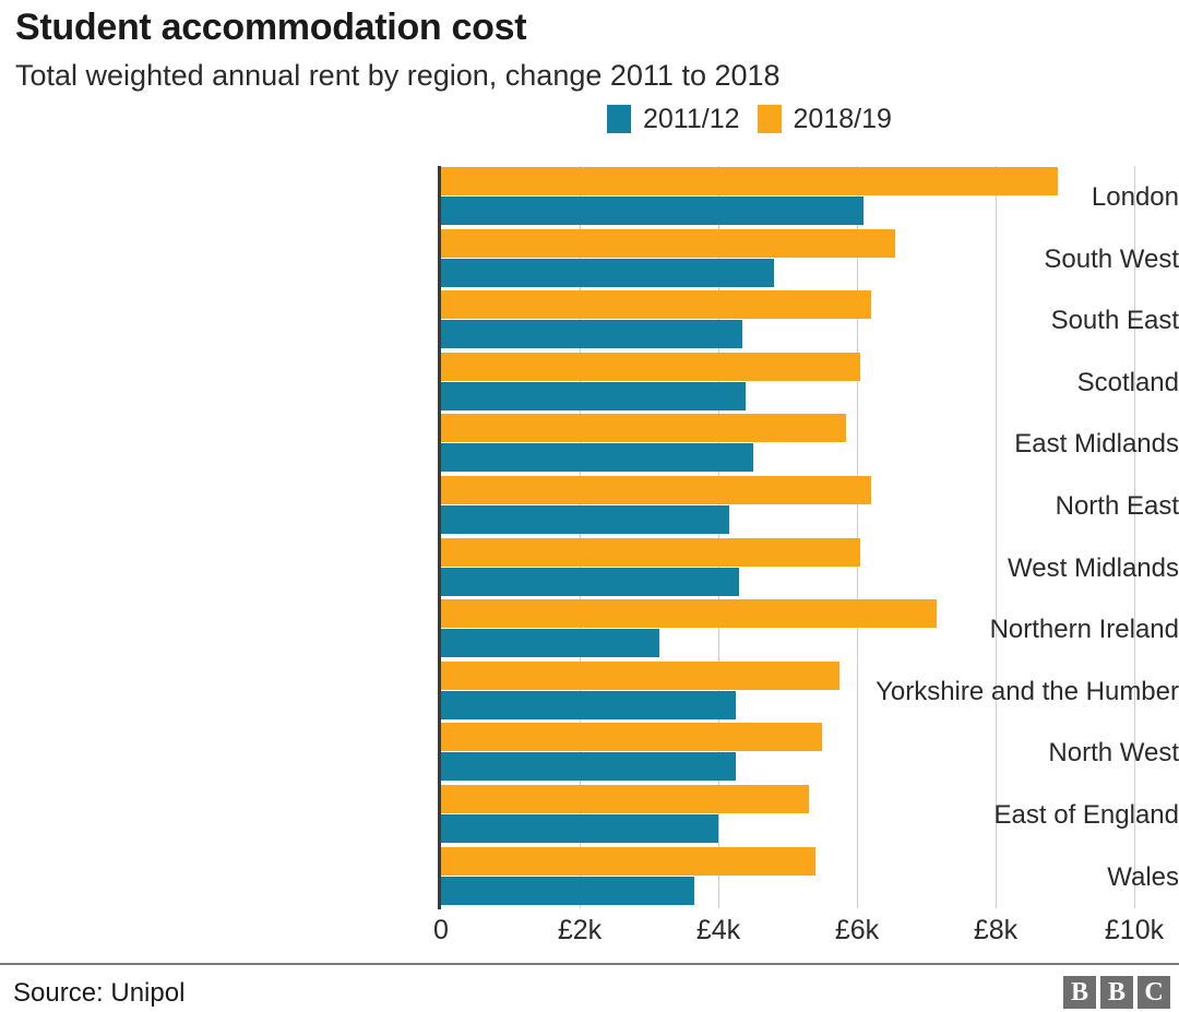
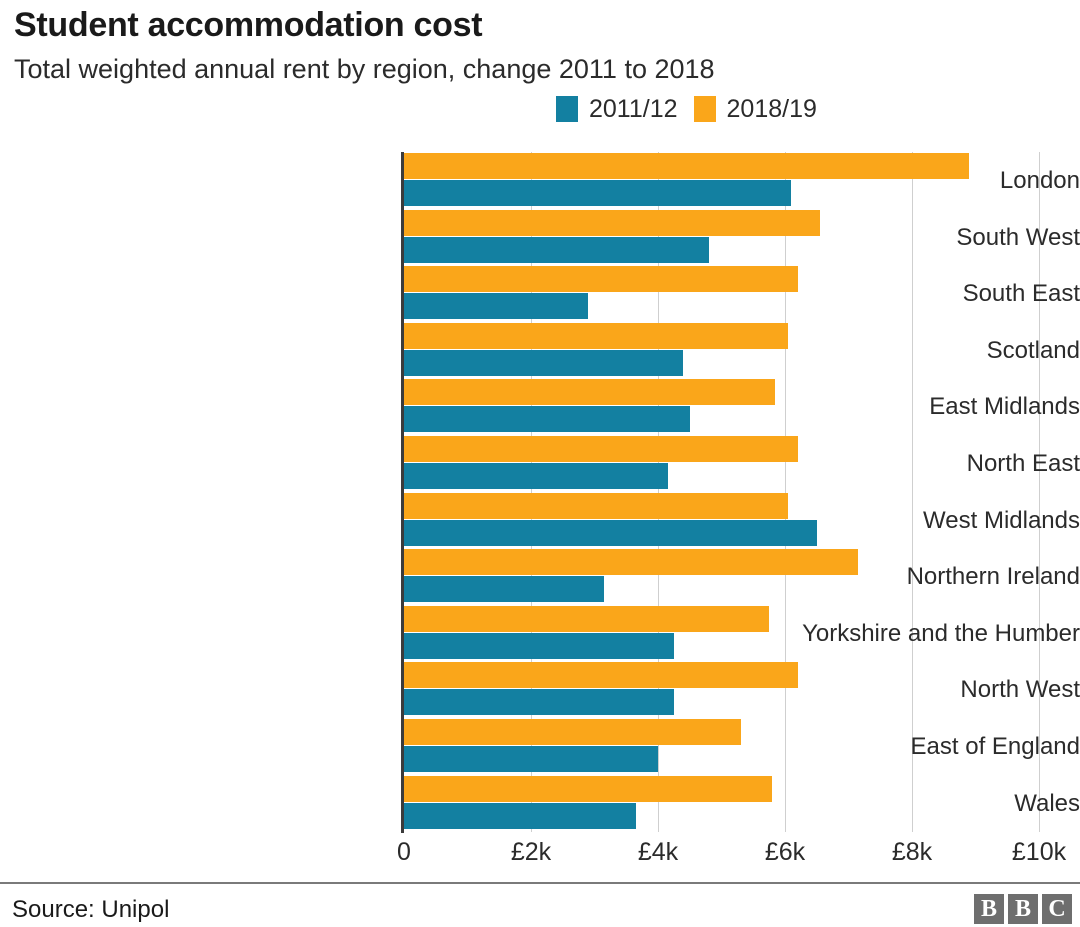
2011/12/South East: £4.4k -> £2.9k
2011/12/West Midlands: £4.3k -> £6.5k
2018/19/North West: £5.5k -> £6.2k
2018/19/Wales: £5.4k -> £5.8k
